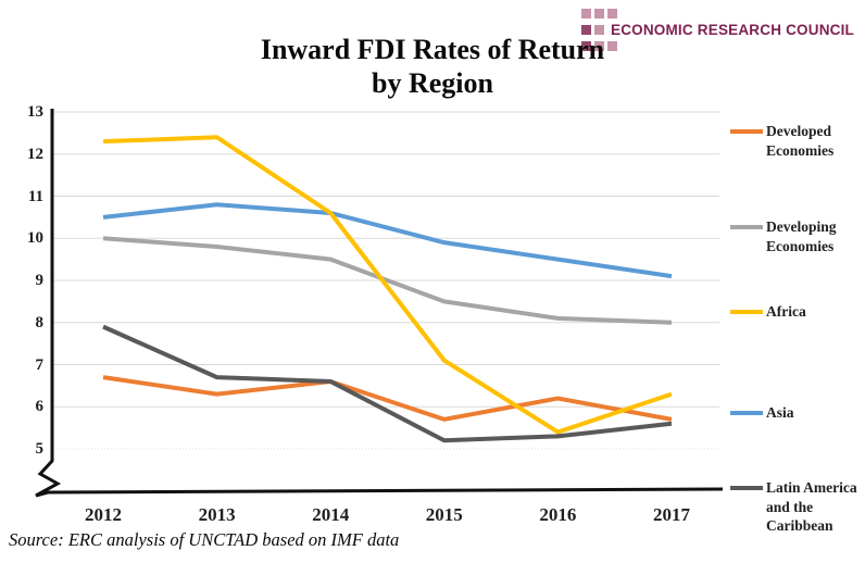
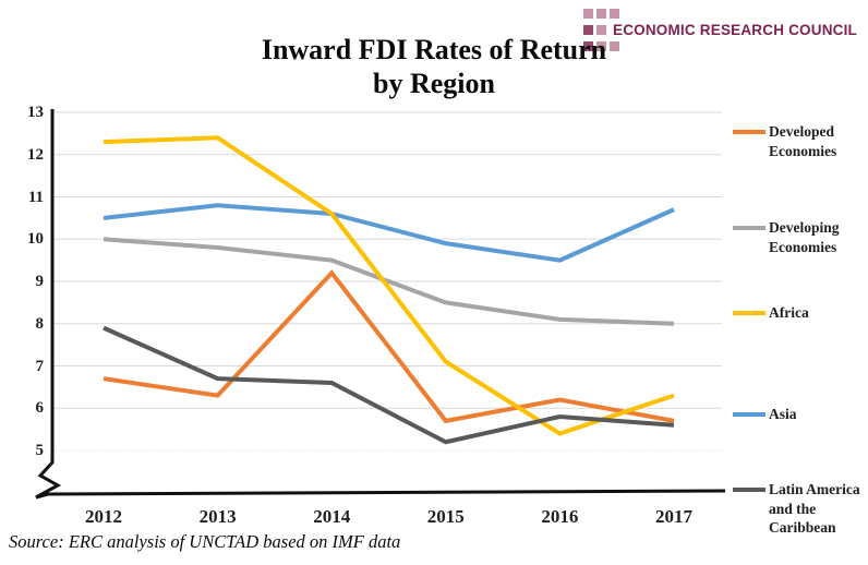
Developed Economies/2014: 6.6 -> 9.2
Latin America and the Caribbean/2016: 5.3 -> 5.8
Asia/2017: 9.1 -> 10.7
